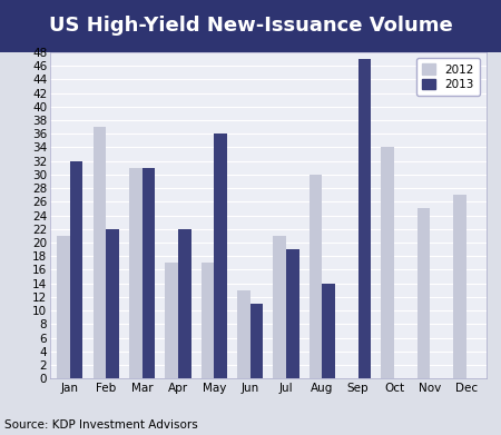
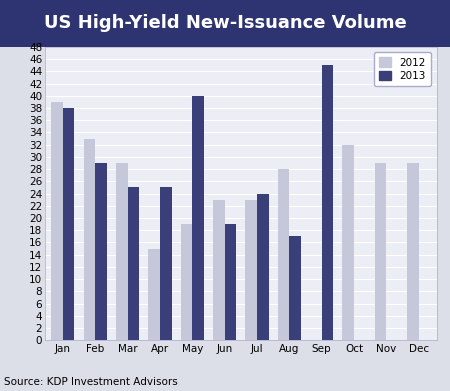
2012/Jan: 21 -> 39
2013/Jan: 32 -> 38
2012/Feb: 37 -> 33
2013/Feb: 22 -> 29
2012/Mar: 31 -> 29
2013/Mar: 31 -> 25
2012/Apr: 17 -> 15
2013/Apr: 22 -> 25
2012/May: 17 -> 19
2013/May: 36 -> 40
2012/Jun: 13 -> 23
2013/Jun: 11 -> 19
2012/Jul: 21 -> 23
2013/Jul: 19 -> 24
2012/Aug: 30 -> 28
2013/Aug: 14 -> 17
2013/Sep: 47 -> 45
2012/Oct: 34 -> 32
2012/Nov: 25 -> 29
2012/Dec: 27 -> 29
